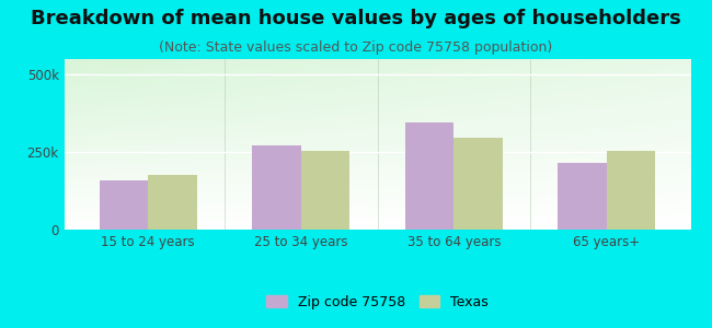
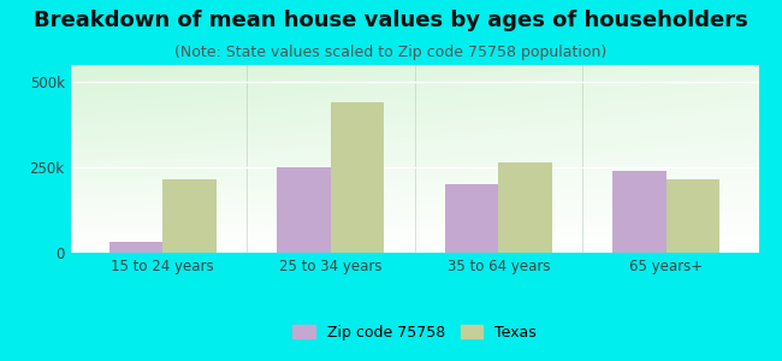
Zip code 75758/15 to 24 years: 160k -> 30k
Texas/15 to 24 years: 175k -> 215k
Zip code 75758/25 to 34 years: 270k -> 250k
Texas/25 to 34 years: 255k -> 440k
Zip code 75758/35 to 64 years: 345k -> 200k
Texas/35 to 64 years: 295k -> 265k
Zip code 75758/65 years+: 215k -> 240k
Texas/65 years+: 255k -> 215k
